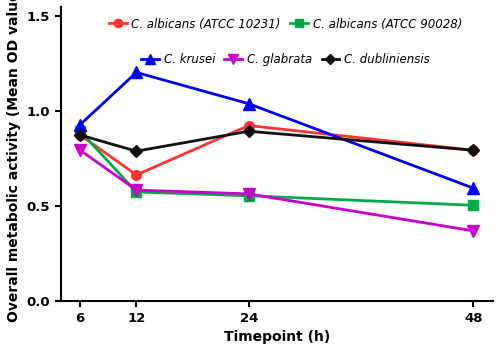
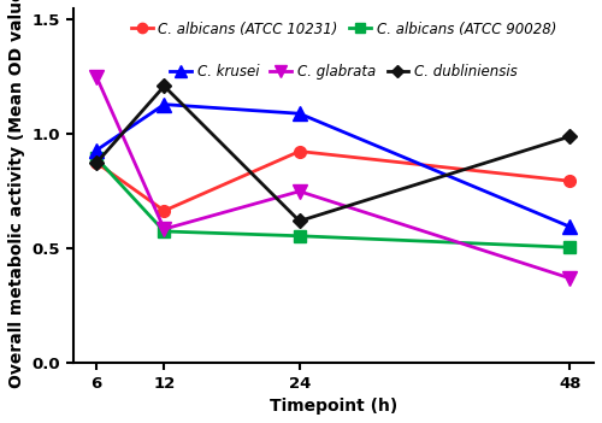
C. glabrata/6: 0.80 -> 1.25
C. krusei/12: 1.21 -> 1.13
C. dubliniensis/12: 0.79 -> 1.21
C. krusei/24: 1.04 -> 1.09
C. glabrata/24: 0.56 -> 0.75
C. dubliniensis/24: 0.90 -> 0.62
C. dubliniensis/48: 0.80 -> 0.99
